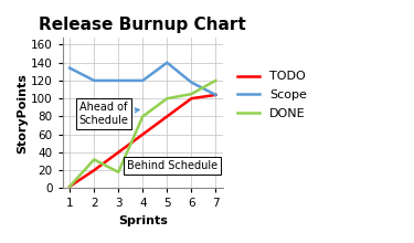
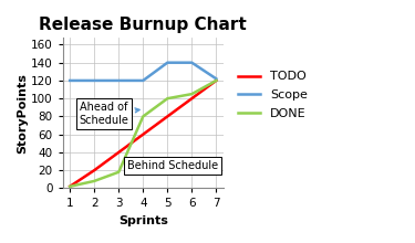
Scope/1: 134 -> 120
DONE/2: 32 -> 8
Scope/6: 118 -> 140
TODO/7: 104 -> 120
Scope/7: 104 -> 122
